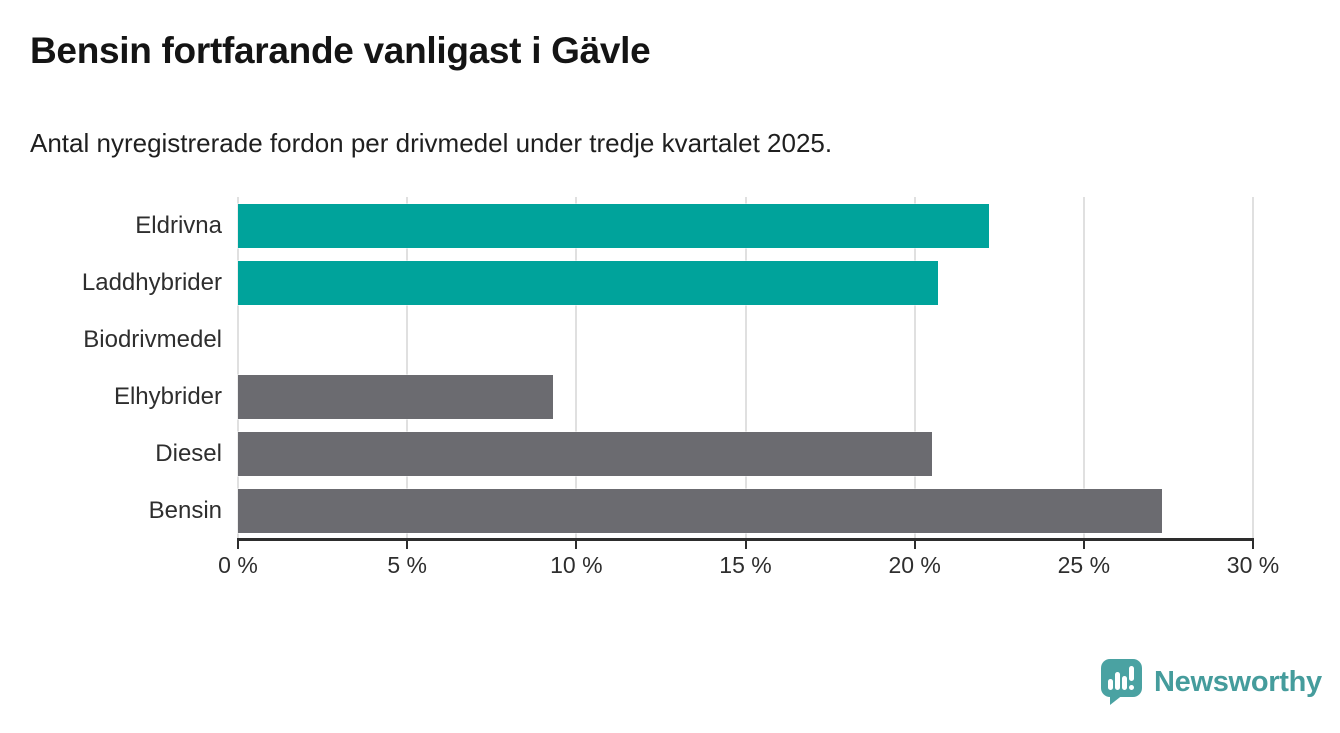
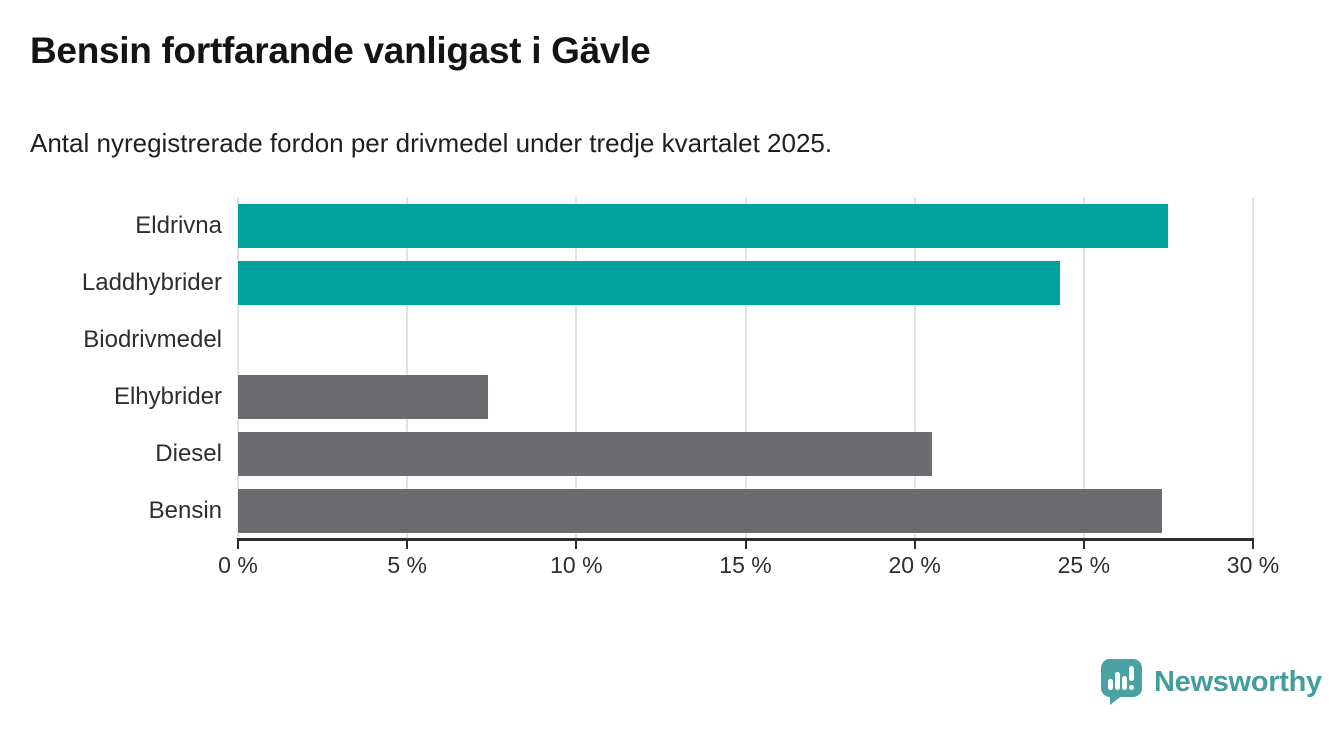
Eldrivna: 22.2% -> 27.5%
Laddhybrider: 20.7% -> 24.3%
Elhybrider: 9.3% -> 7.4%
